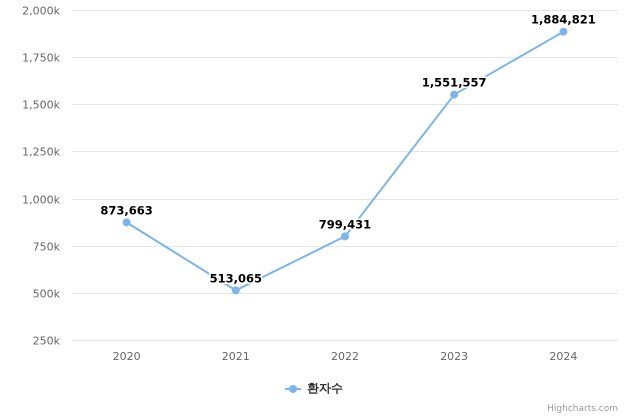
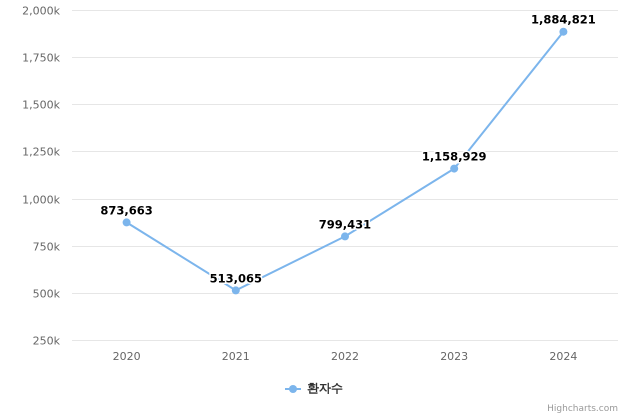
2023: 1,551,557 -> 1,158,929
